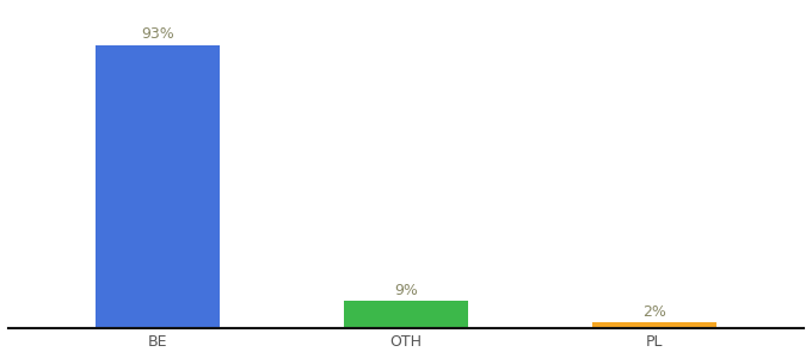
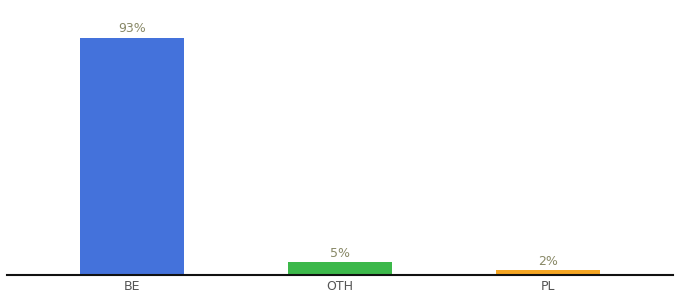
OTH: 9% -> 5%
